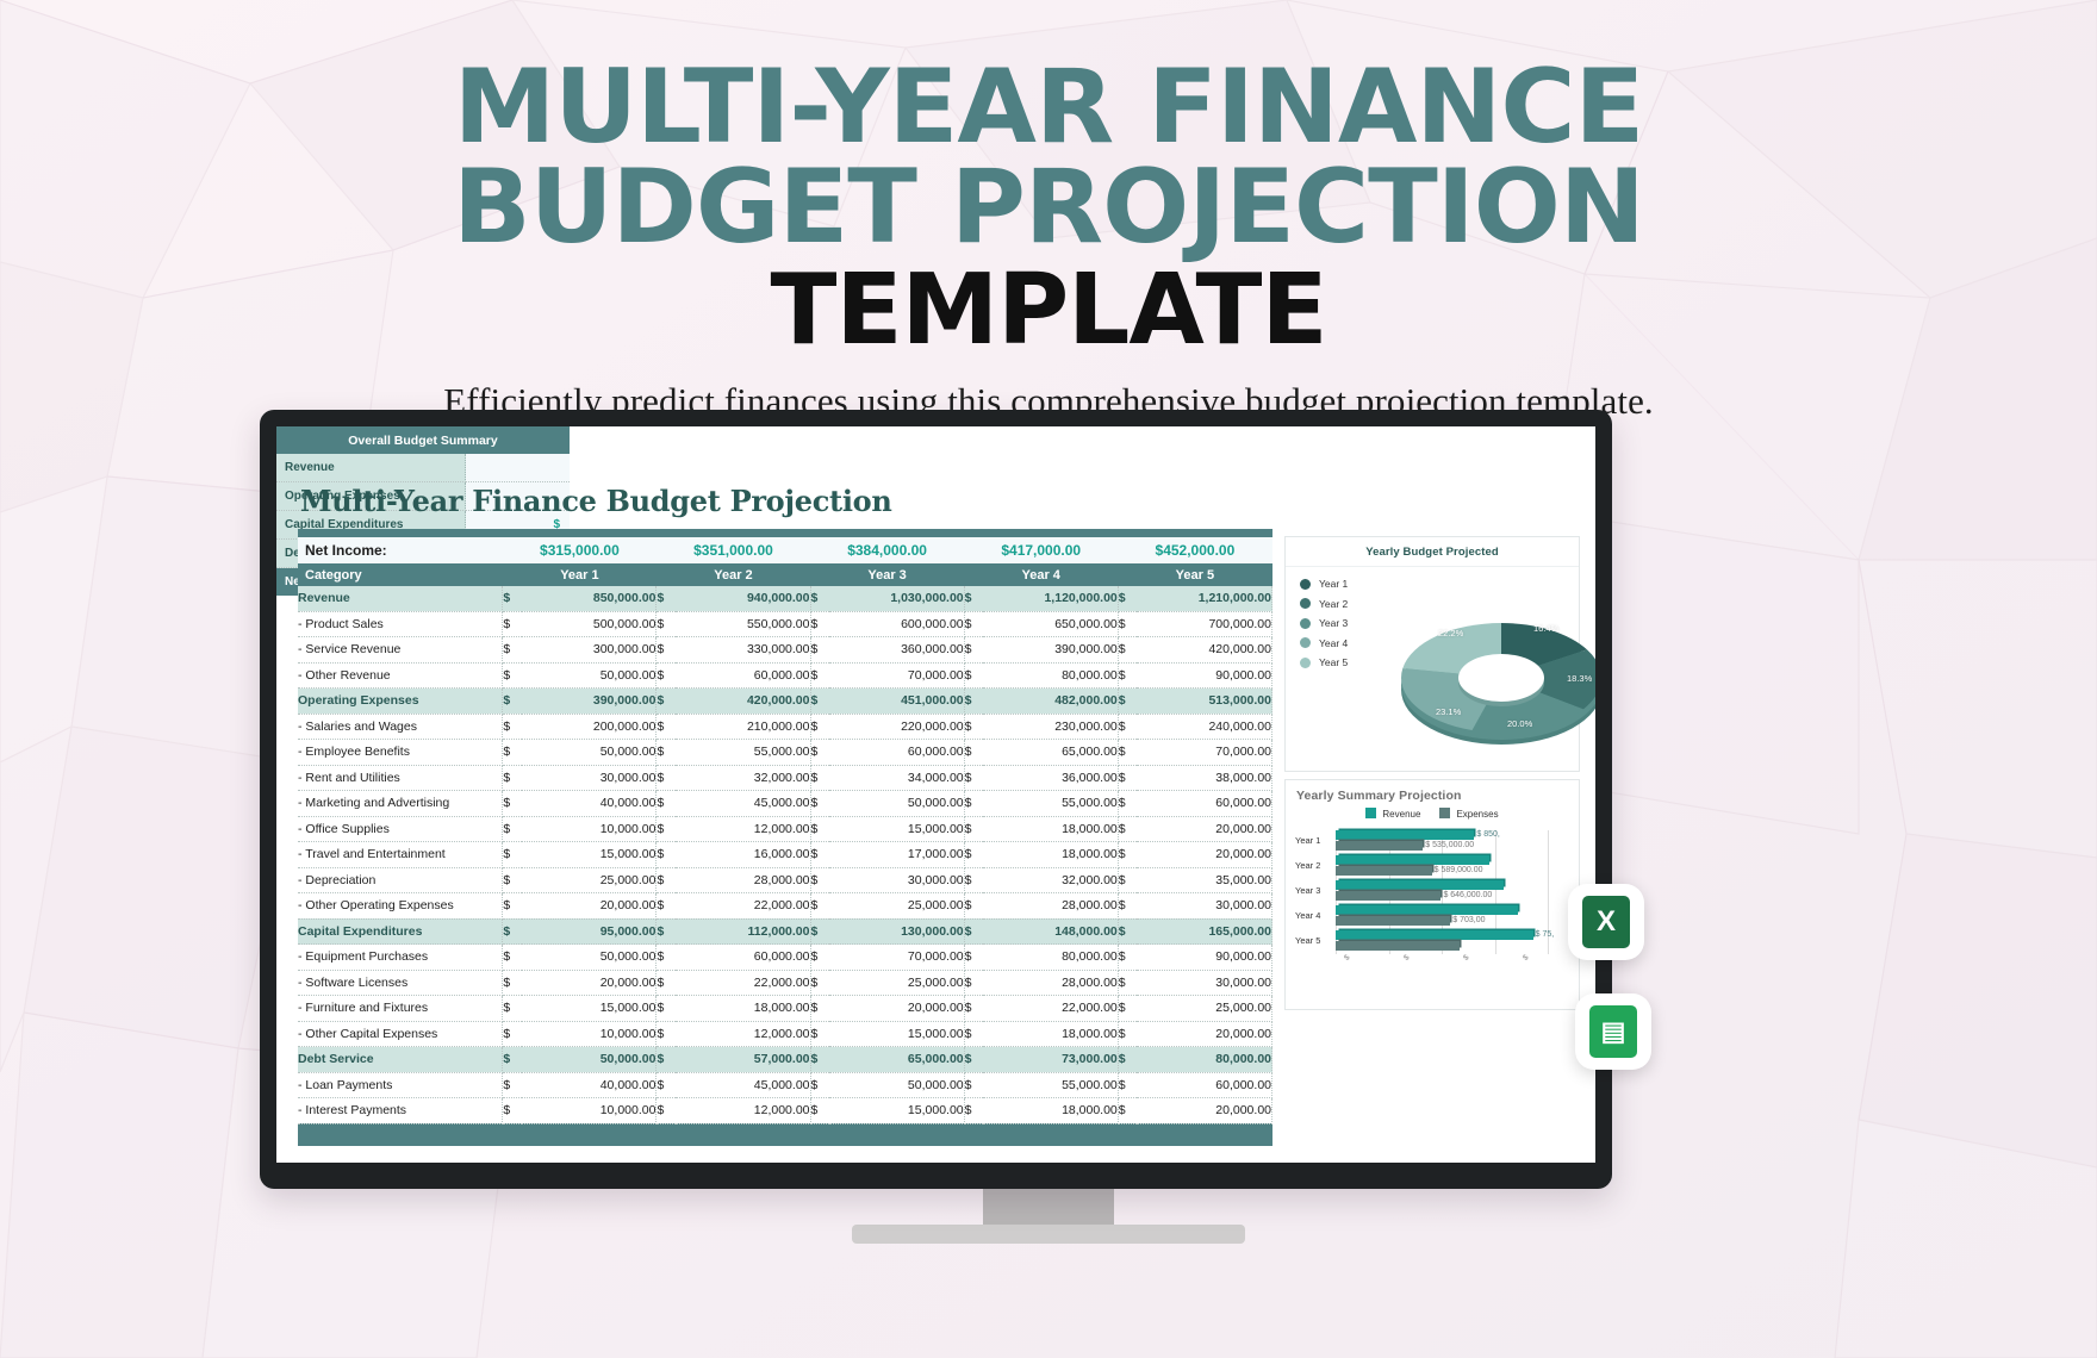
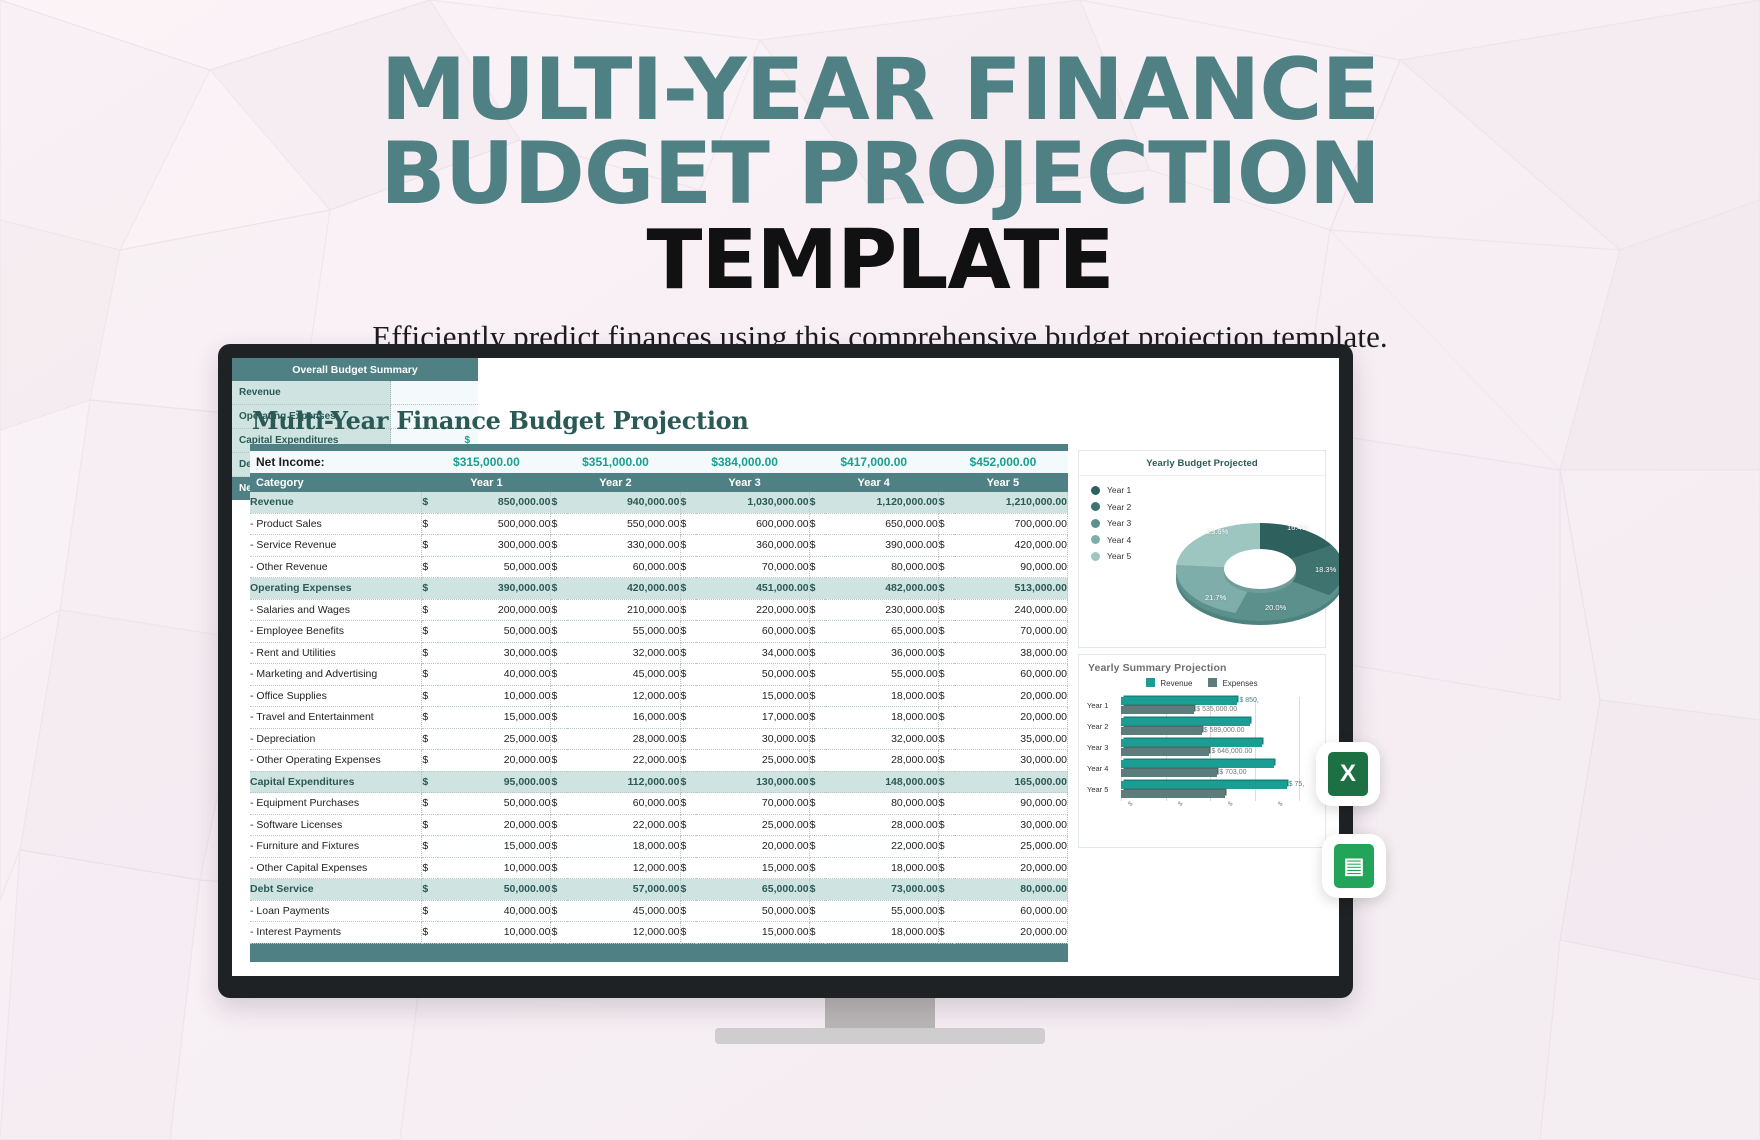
Yearly Budget Projected/Year 4: 23.1% -> 21.7%
Yearly Budget Projected/Year 5: 22.2% -> 23.6%
